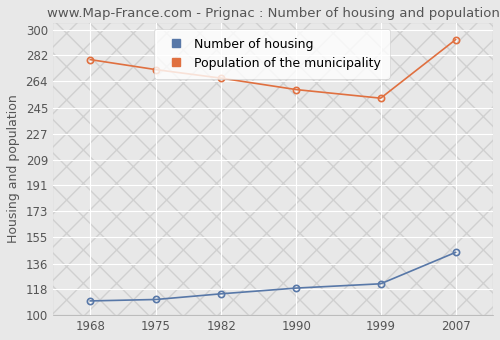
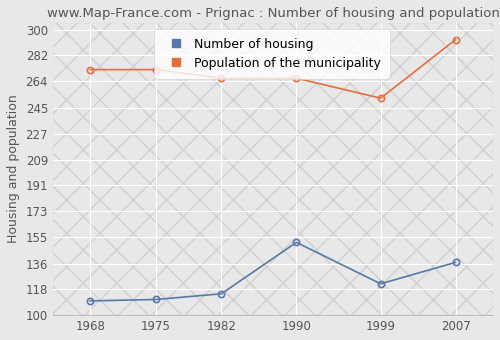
Population of the municipality/1968: 279 -> 272
Number of housing/1990: 119 -> 151
Population of the municipality/1990: 258 -> 266
Number of housing/2007: 144 -> 137
